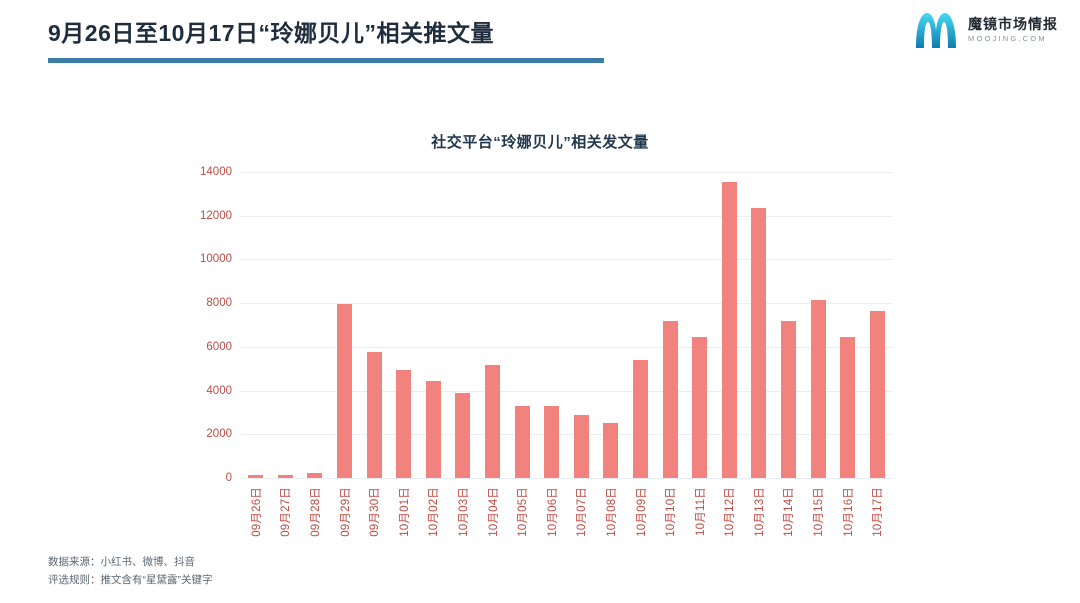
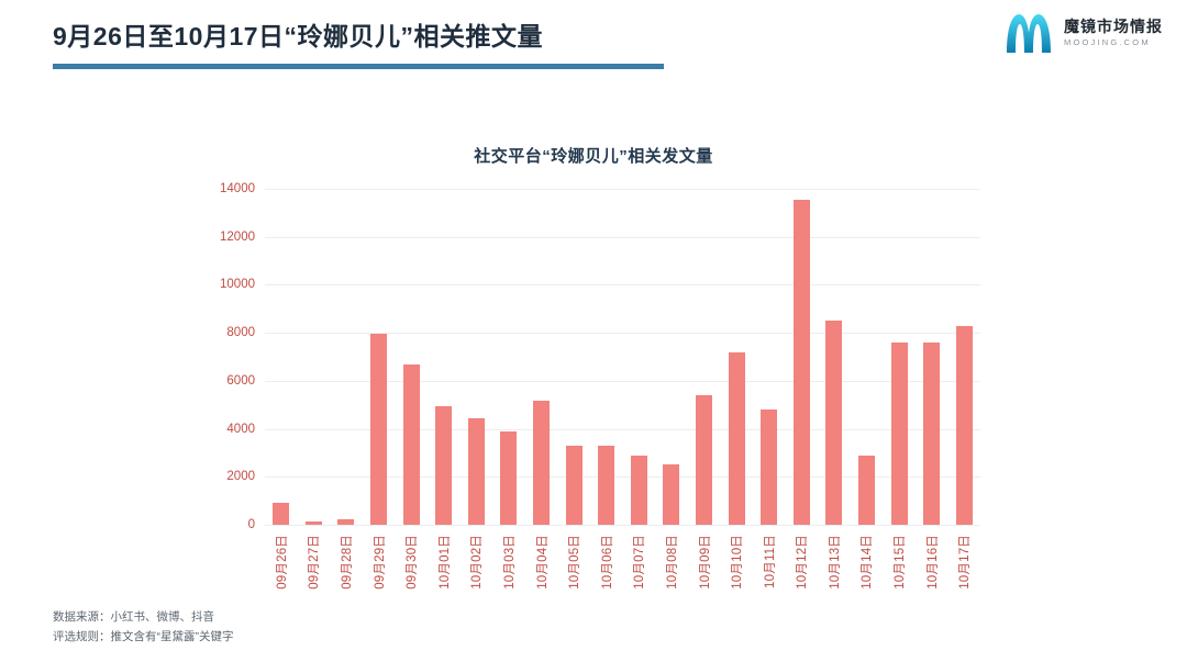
09月26日: 200 -> 900
09月30日: 5800 -> 6700
10月11日: 6400 -> 4800
10月13日: 12400 -> 8500
10月14日: 7200 -> 2900
10月15日: 8100 -> 7600
10月16日: 6400 -> 7600
10月17日: 7600 -> 8300
